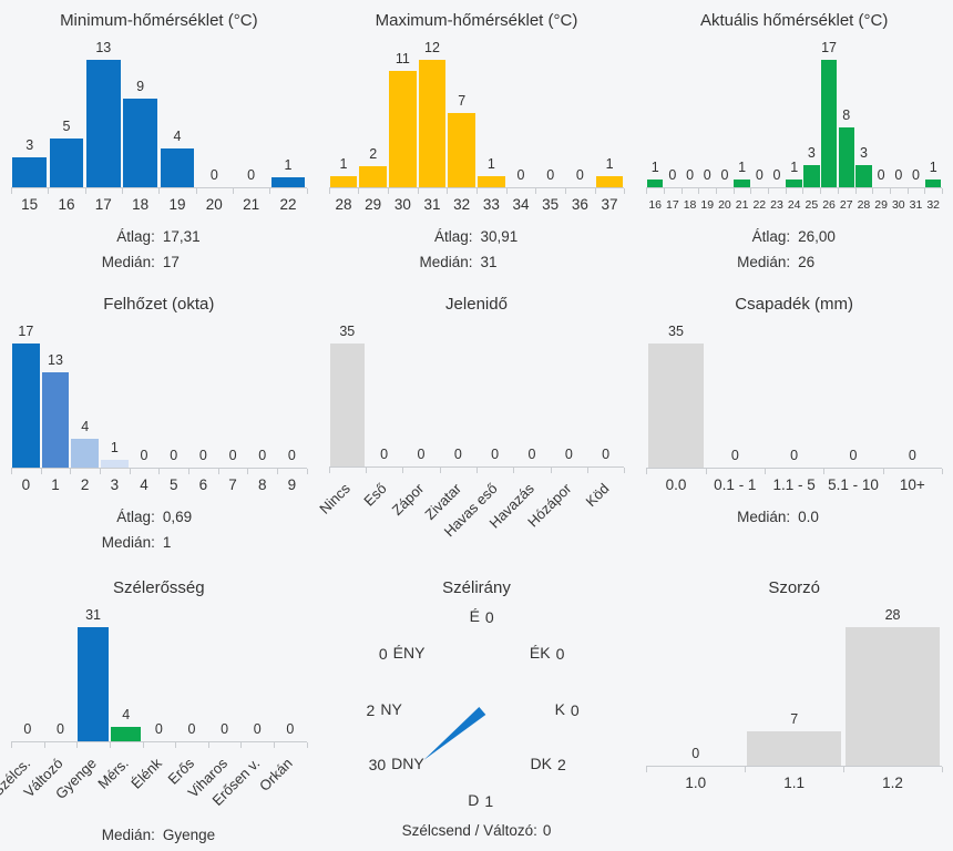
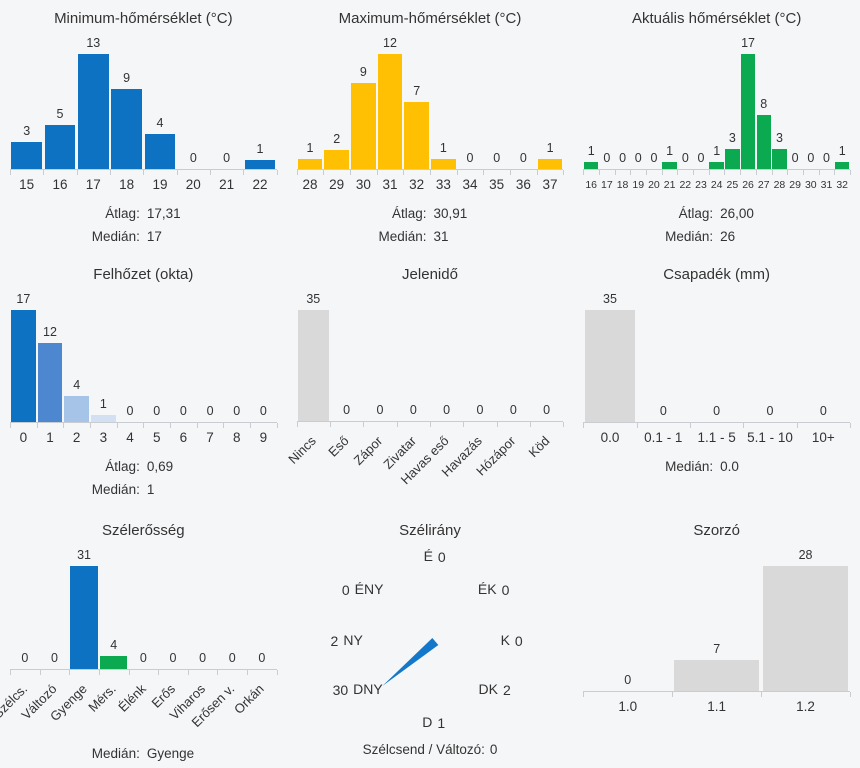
Maximum-hőmérséklet (°C)/30: 11 -> 9
Felhőzet (okta)/1: 13 -> 12
